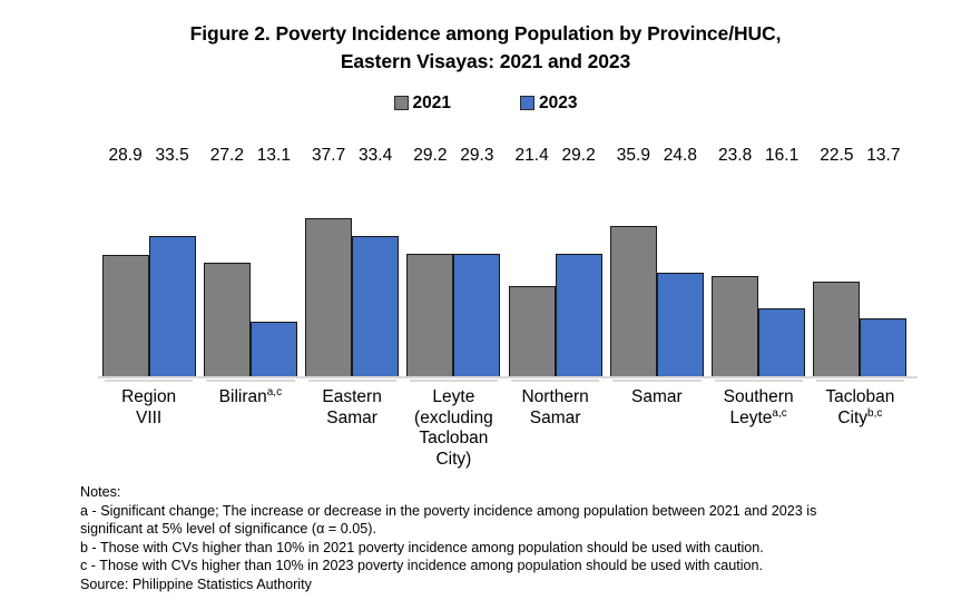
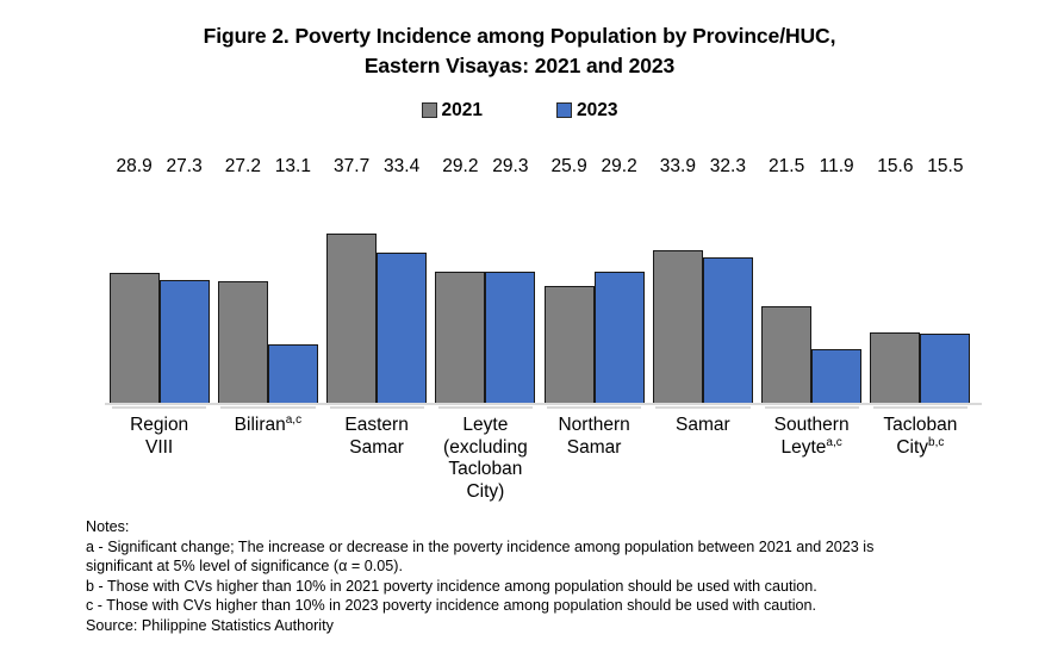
2023/Region VIII: 33.5 -> 27.3
2021/Northern Samar: 21.4 -> 25.9
2021/Samar: 35.9 -> 33.9
2023/Samar: 24.8 -> 32.3
2021/Southern Leyte: 23.8 -> 21.5
2023/Southern Leyte: 16.1 -> 11.9
2021/Tacloban City: 22.5 -> 15.6
2023/Tacloban City: 13.7 -> 15.5
